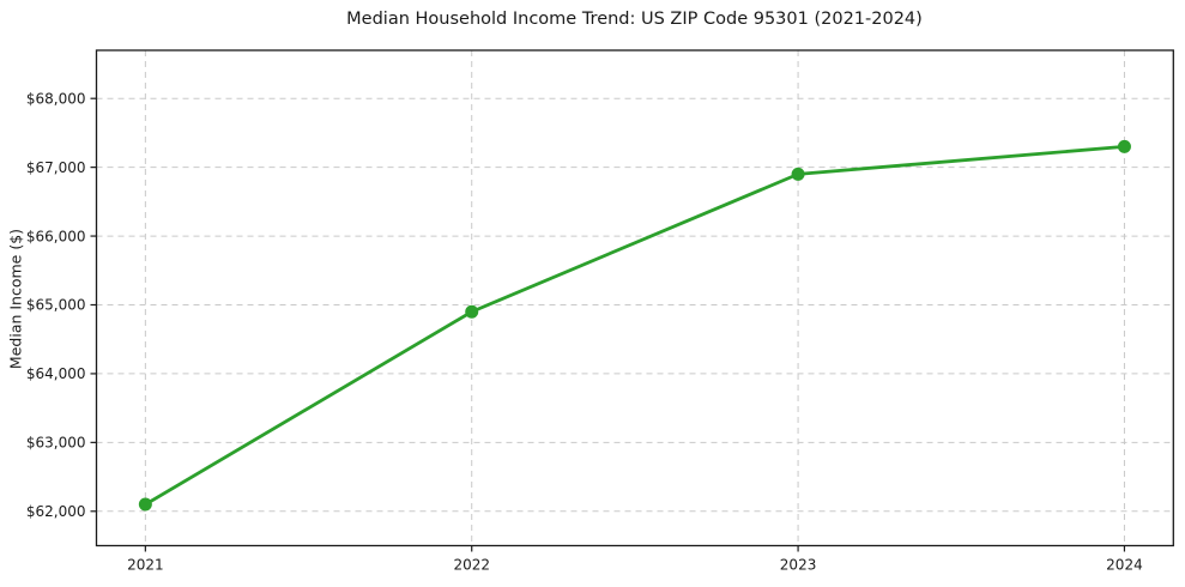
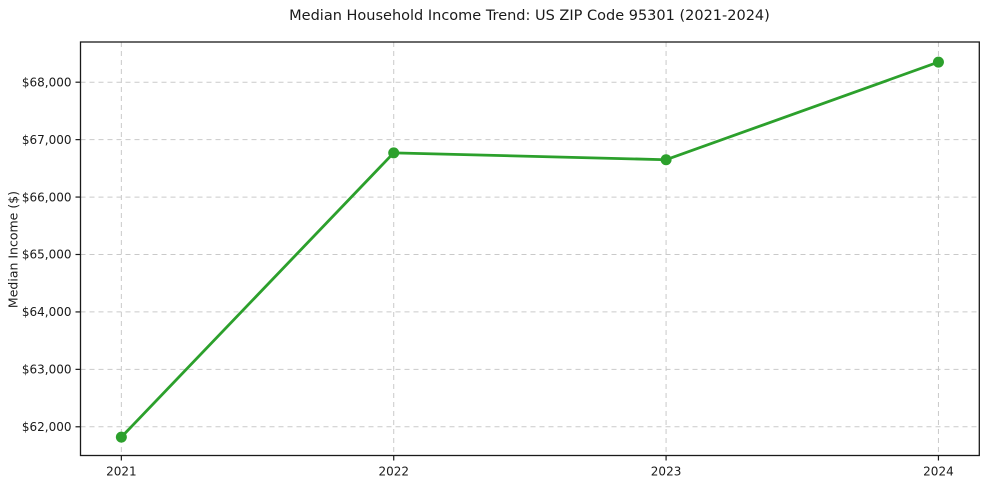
2021: $62100 -> $61800
2022: $64900 -> $66800
2023: $66900 -> $66600
2024: $67300 -> $68400
